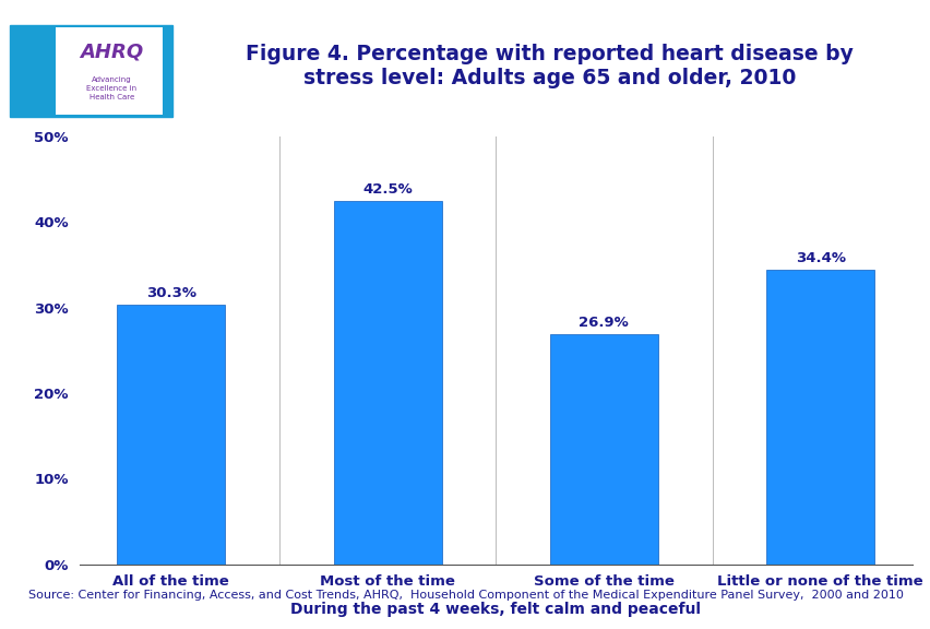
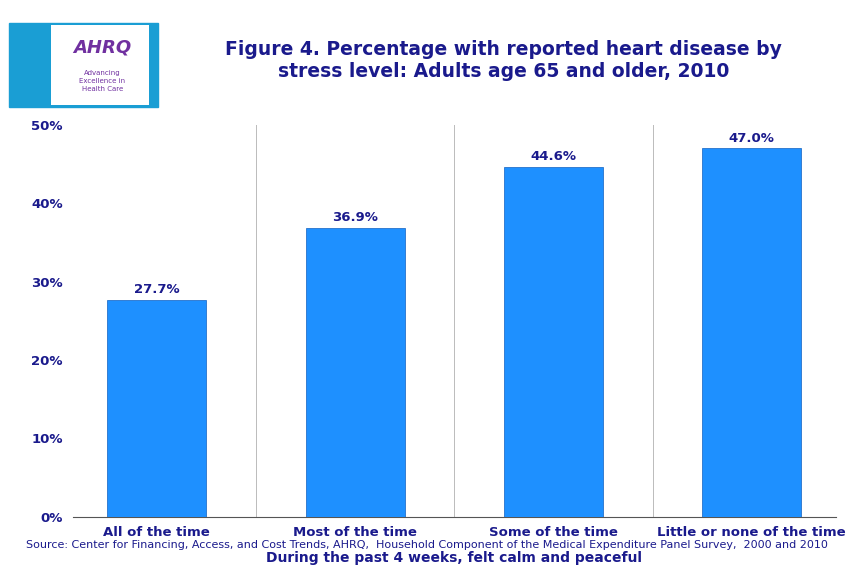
All of the time: 30.3% -> 27.7%
Most of the time: 42.5% -> 36.9%
Some of the time: 26.9% -> 44.6%
Little or none of the time: 34.4% -> 47.0%
